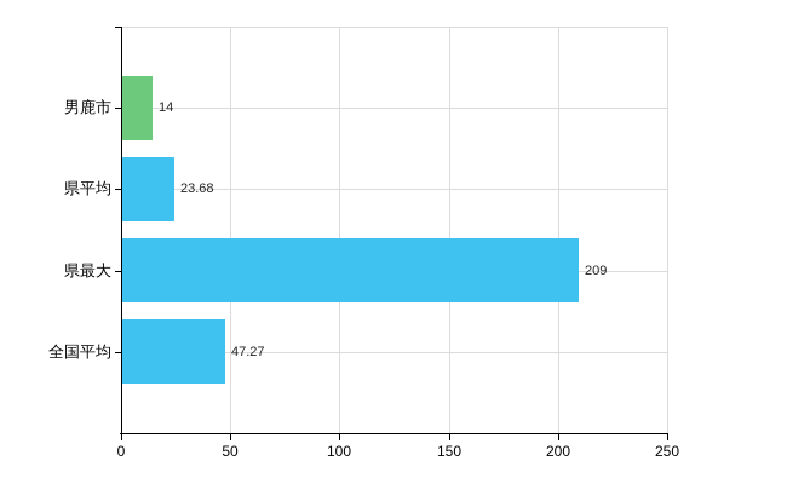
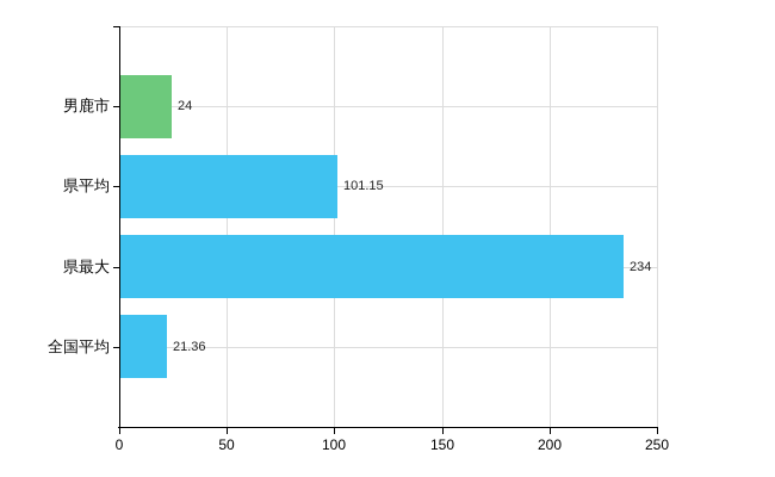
男鹿市: 14 -> 24
県平均: 23.68 -> 101.15
県最大: 209 -> 234
全国平均: 47.27 -> 21.36
